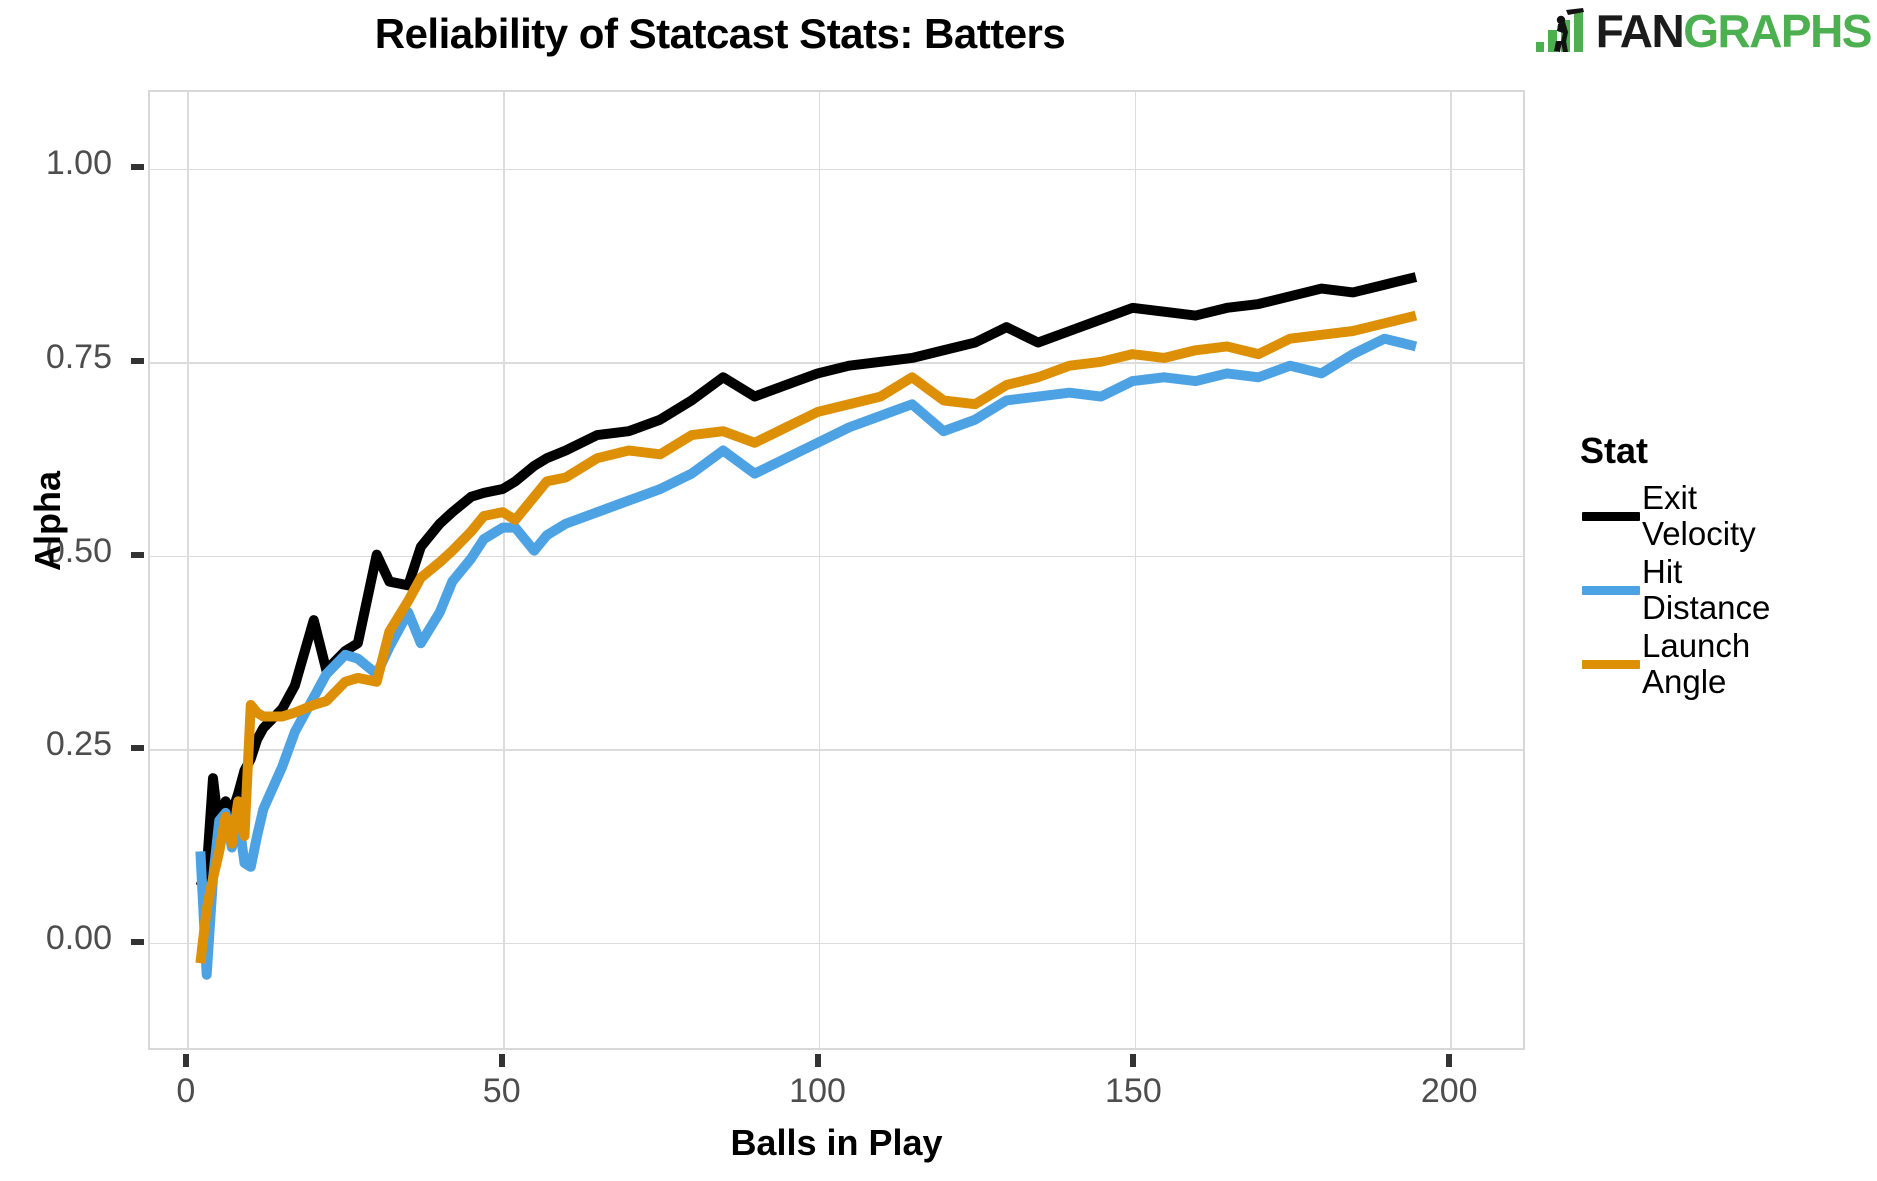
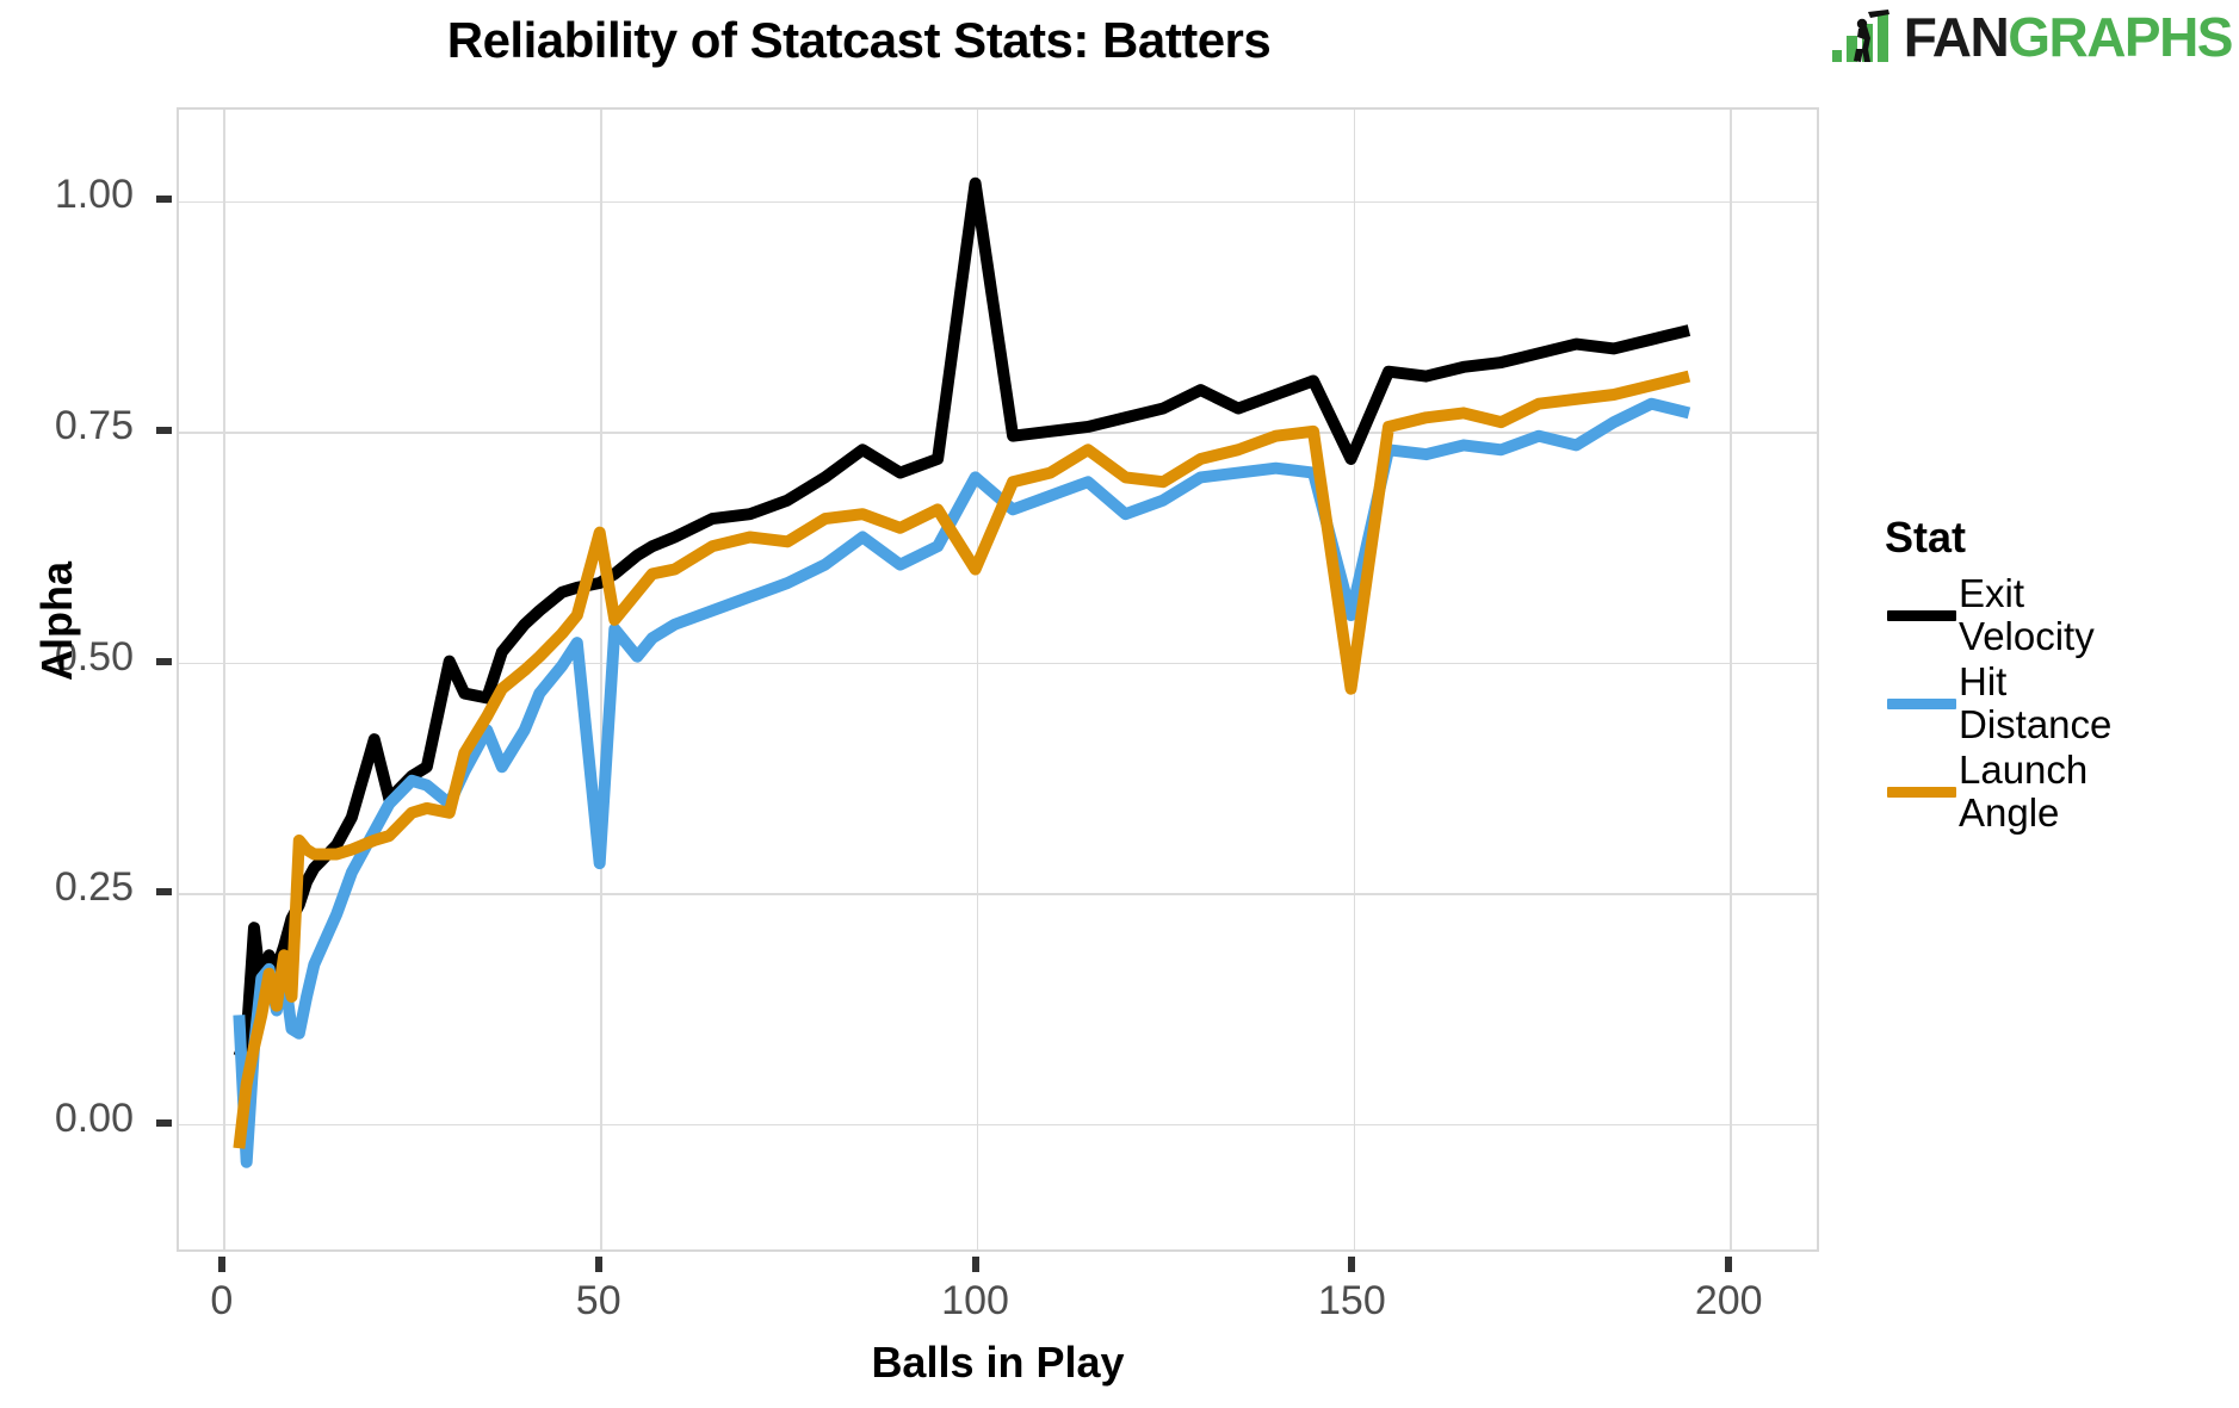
Hit Distance/50: 0.54 -> 0.28
Launch Angle/50: 0.56 -> 0.64
Exit Velocity/100: 0.73 -> 1.02
Hit Distance/100: 0.65 -> 0.70
Launch Angle/100: 0.69 -> 0.60
Exit Velocity/150: 0.82 -> 0.72
Hit Distance/150: 0.72 -> 0.55
Launch Angle/150: 0.76 -> 0.47
